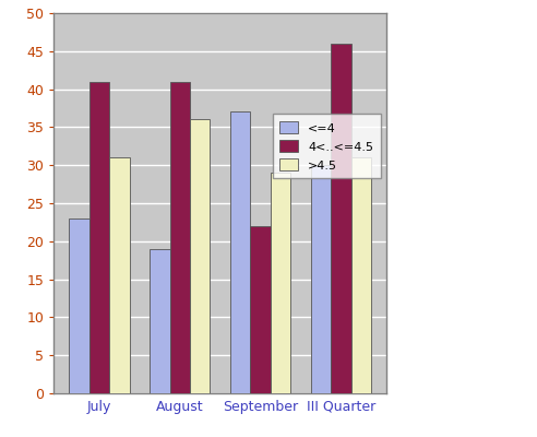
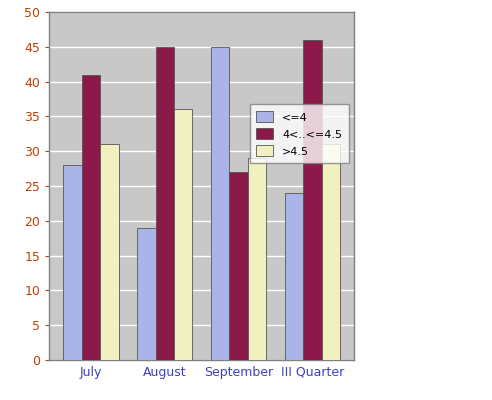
<=4/July: 23 -> 28
4<..<=4.5/August: 41 -> 45
<=4/September: 37 -> 45
4<..<=4.5/September: 22 -> 27
<=4/III Quarter: 30 -> 24
